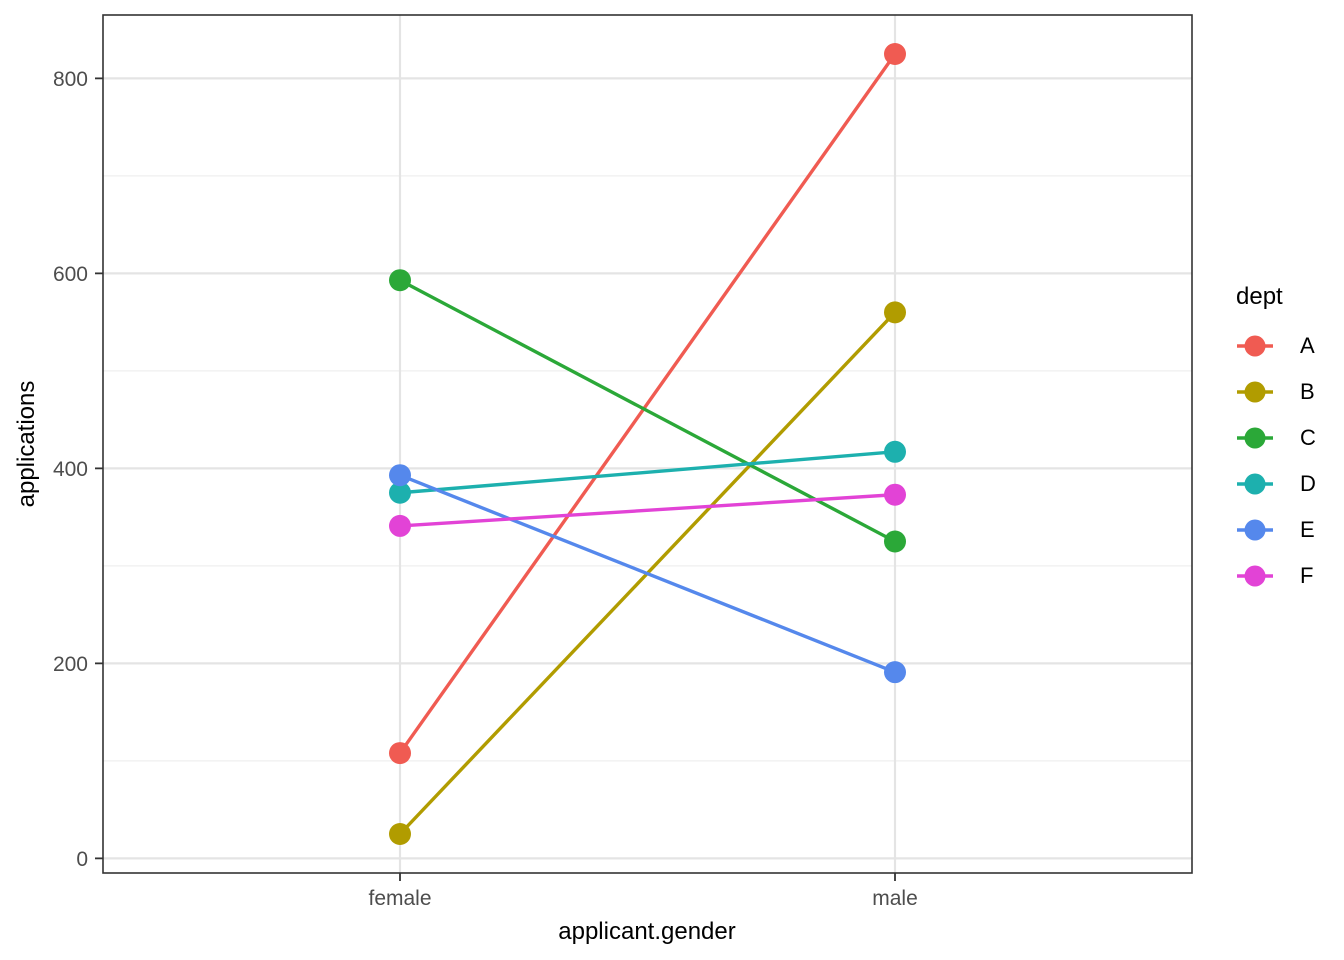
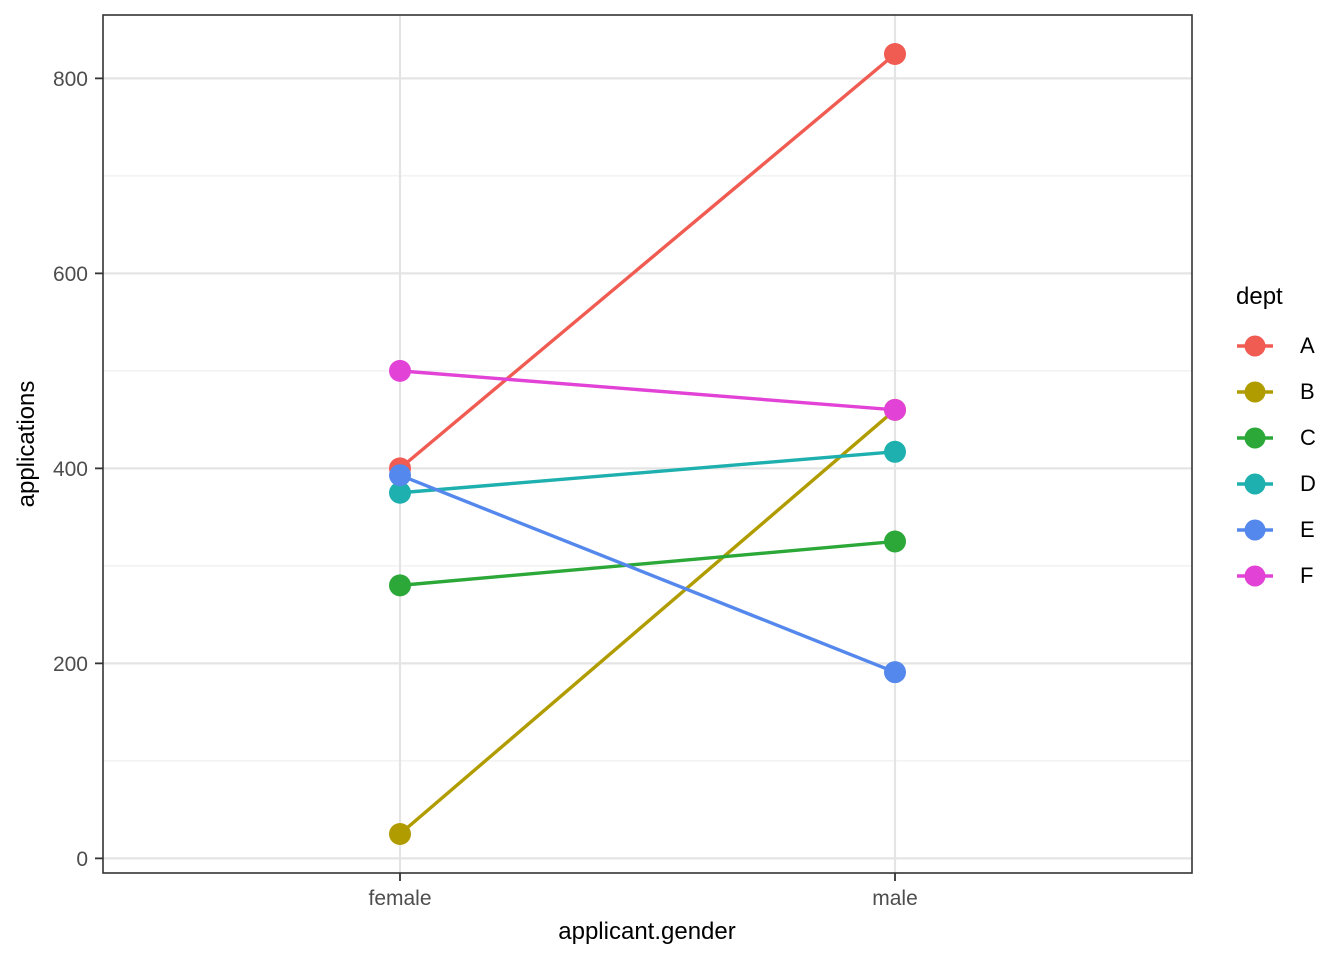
A/female: 110 -> 400
C/female: 590 -> 280
F/female: 340 -> 500
B/male: 560 -> 460
F/male: 370 -> 460
